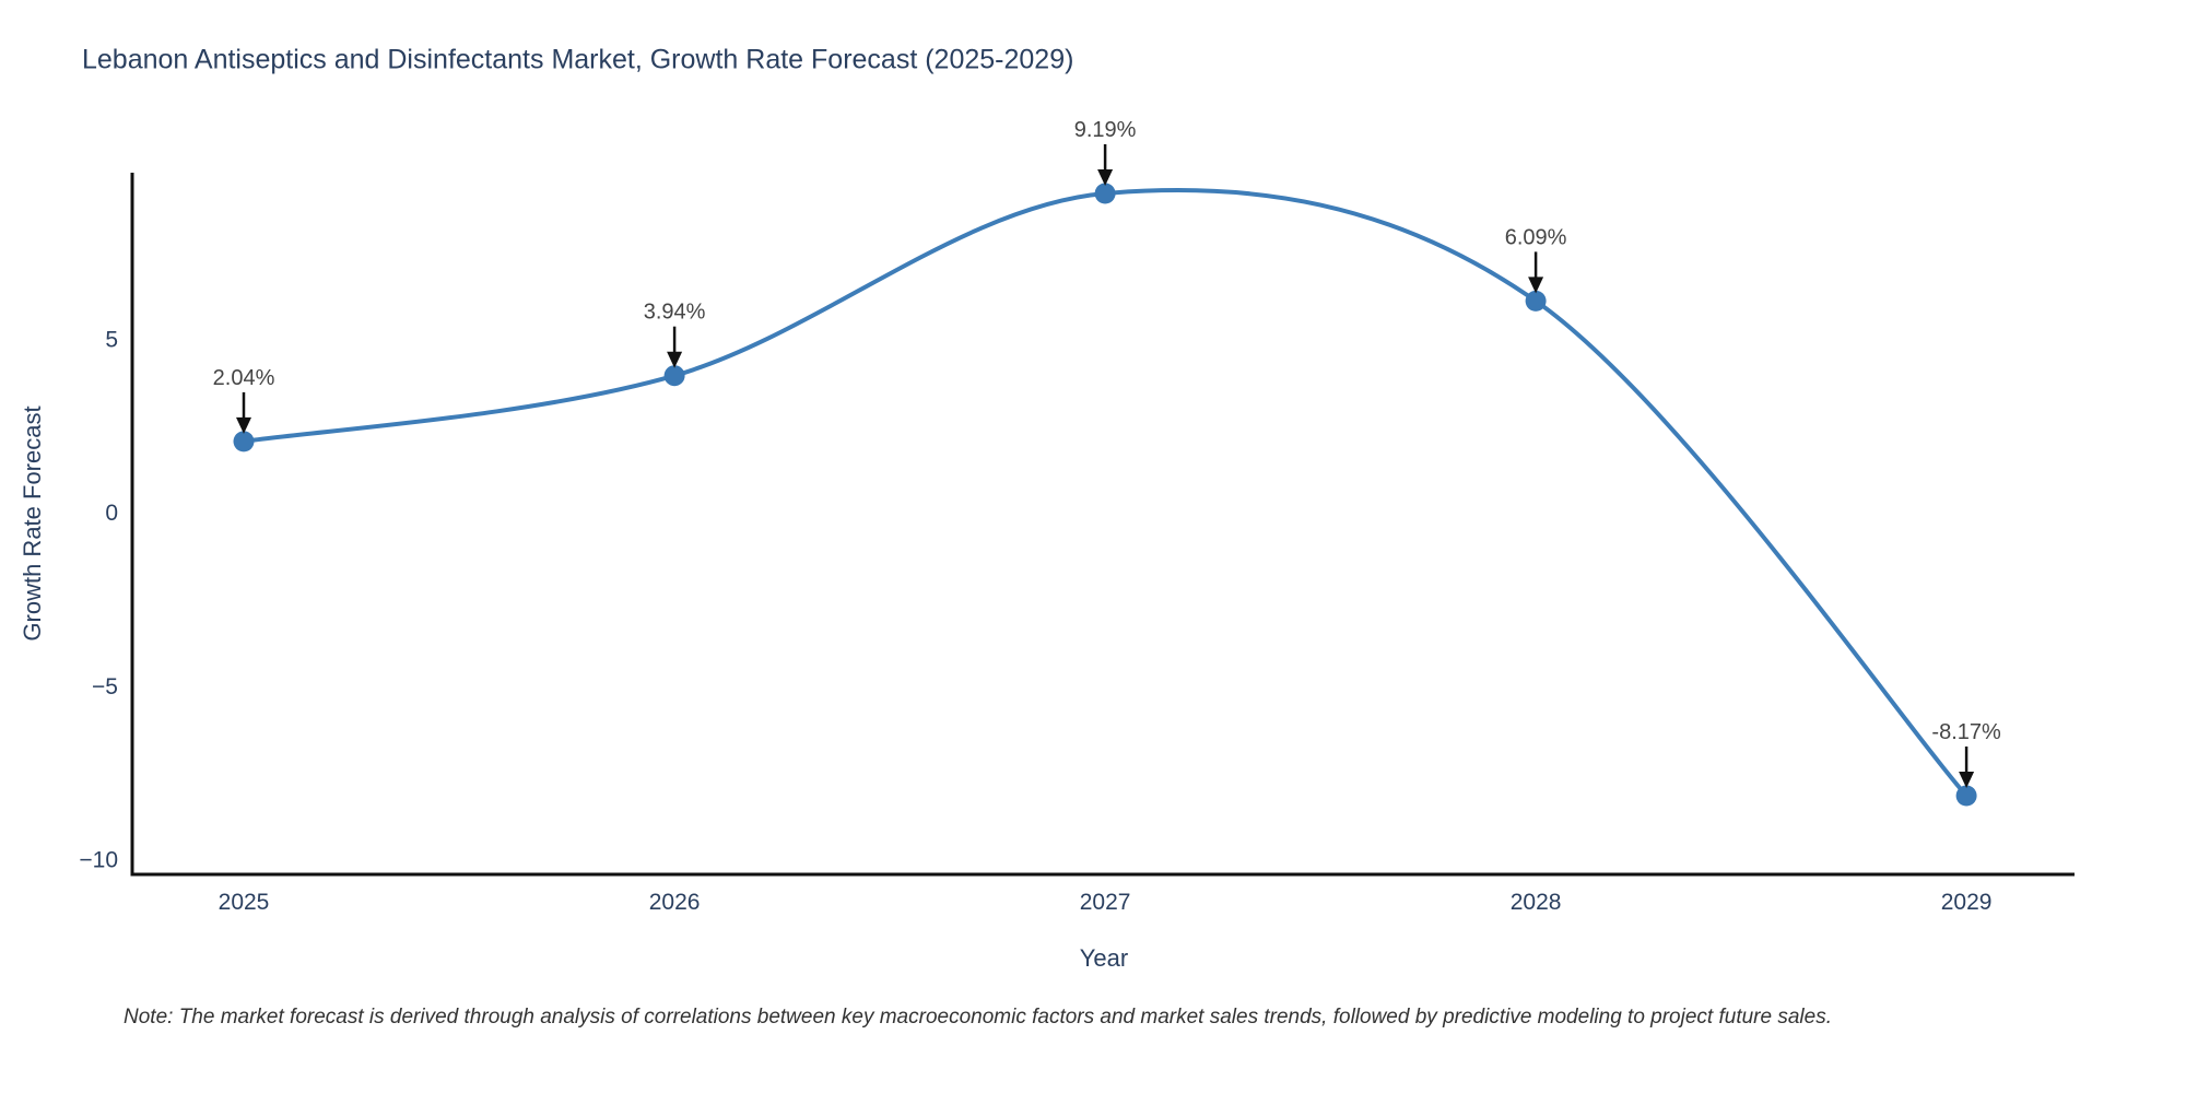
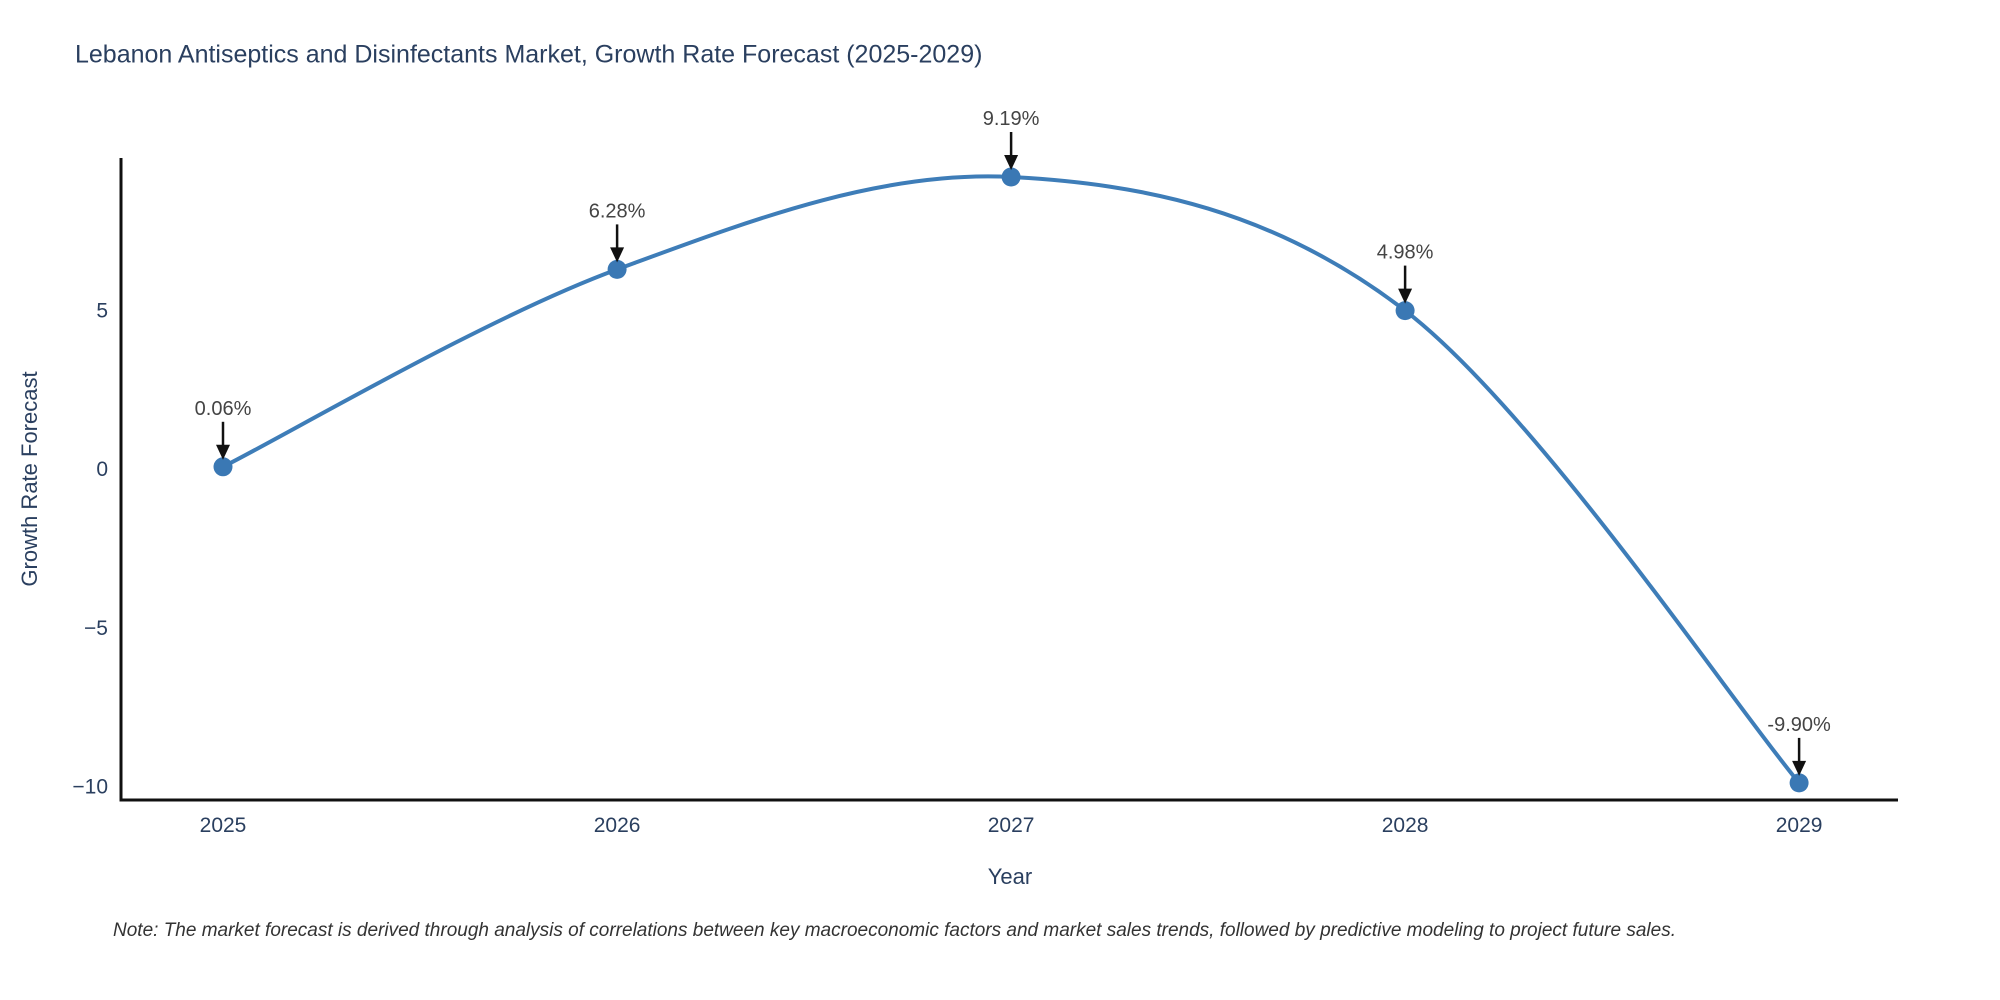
2025: 2.04% -> 0.06%
2026: 3.94% -> 6.28%
2028: 6.09% -> 4.98%
2029: -8.17% -> -9.90%
